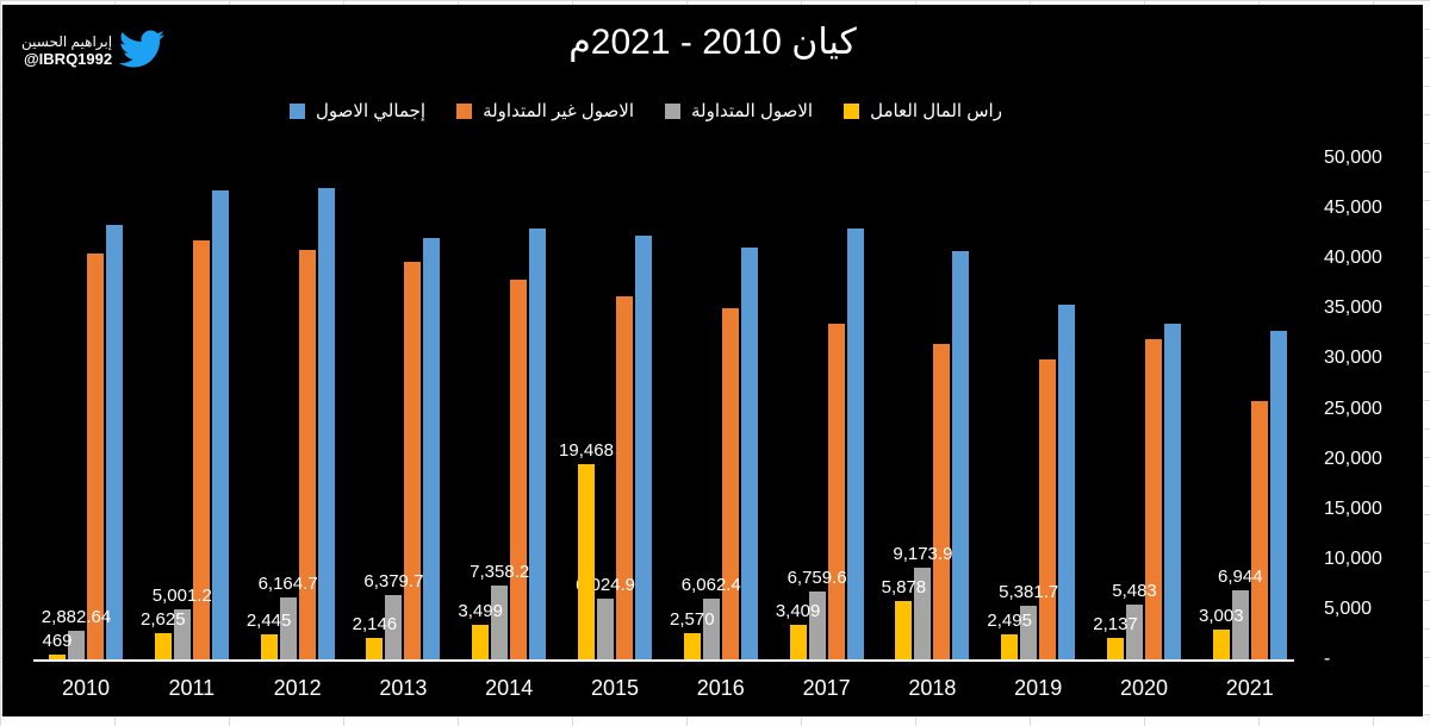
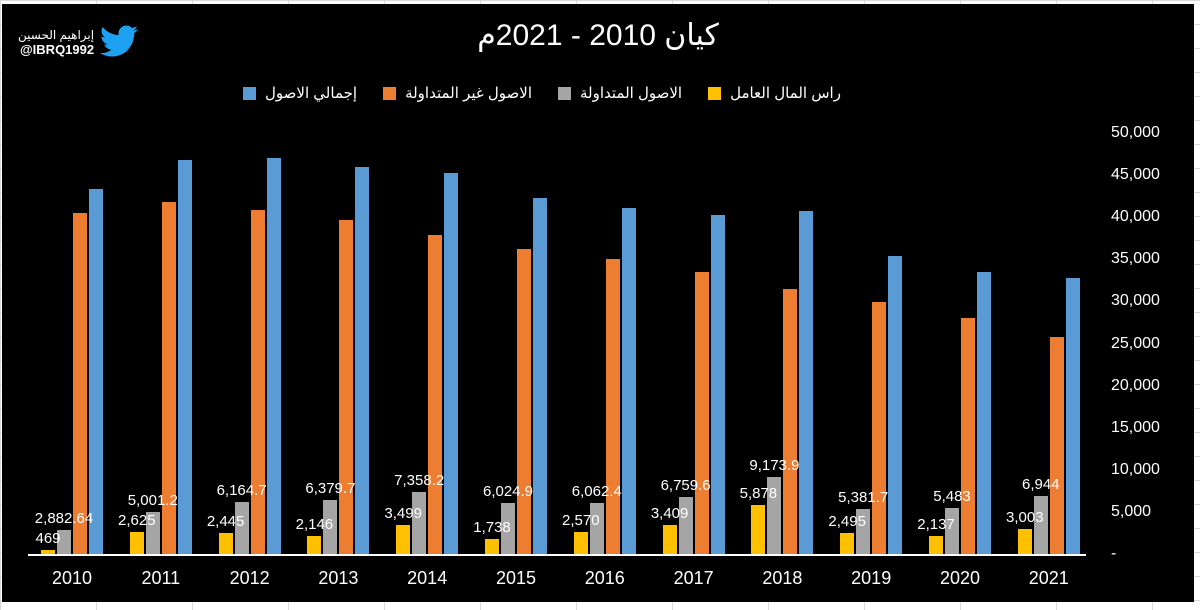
إجمالي الاصول/2013: 42000 -> 46000
إجمالي الاصول/2014: 43000 -> 45000
راس المال العامل/2015: 19,468 -> 1,738
إجمالي الاصول/2017: 43000 -> 40000
الاصول غير المتداولة/2020: 32000 -> 28000
